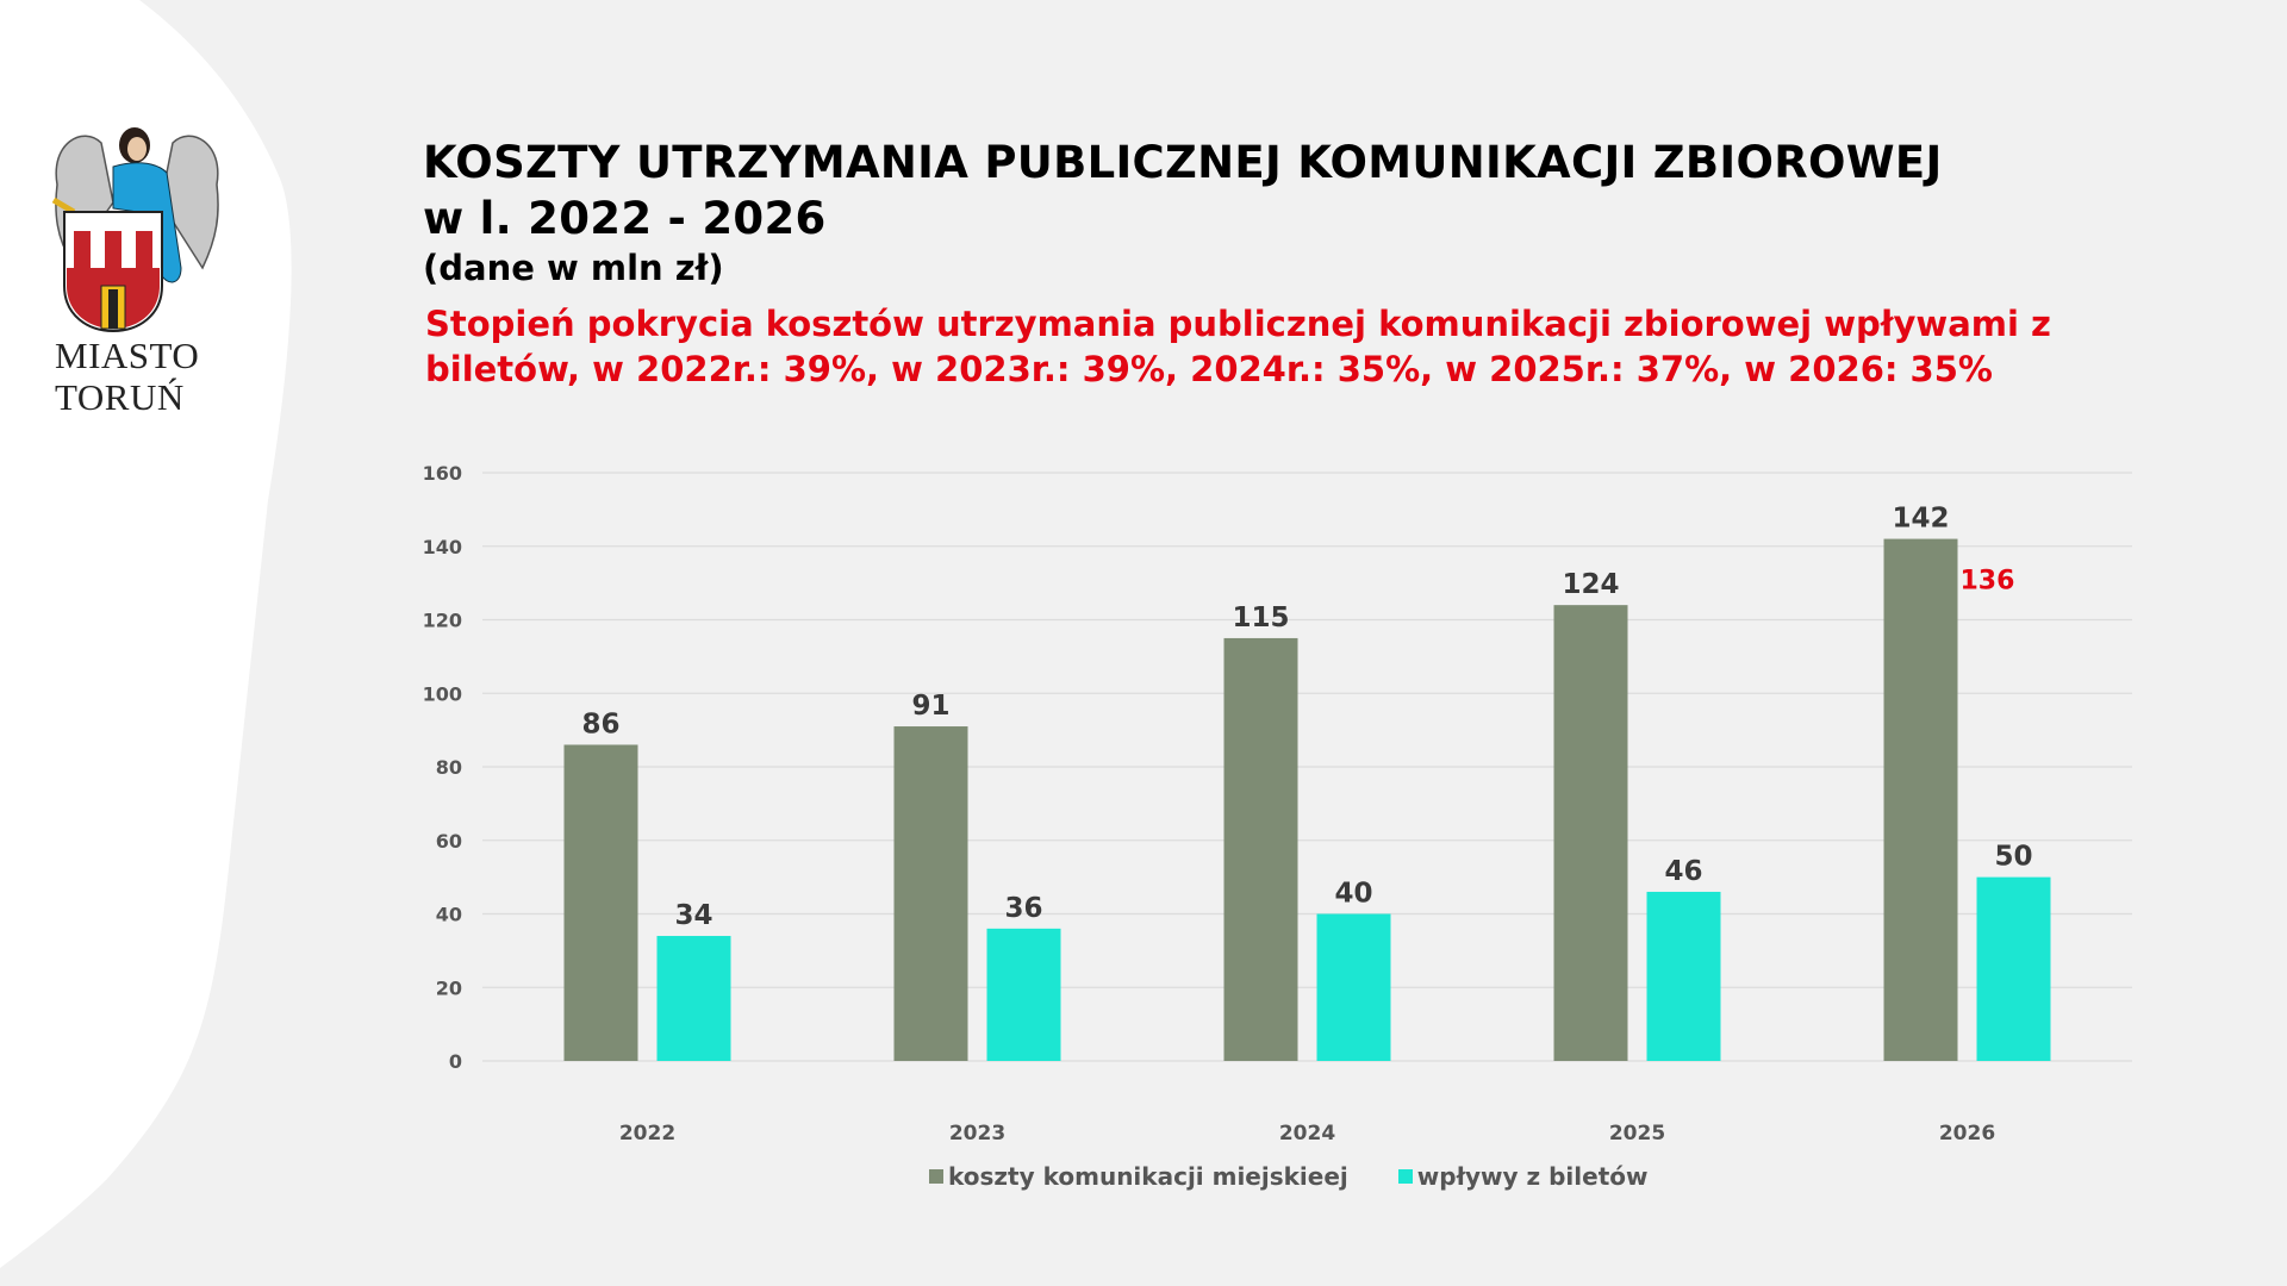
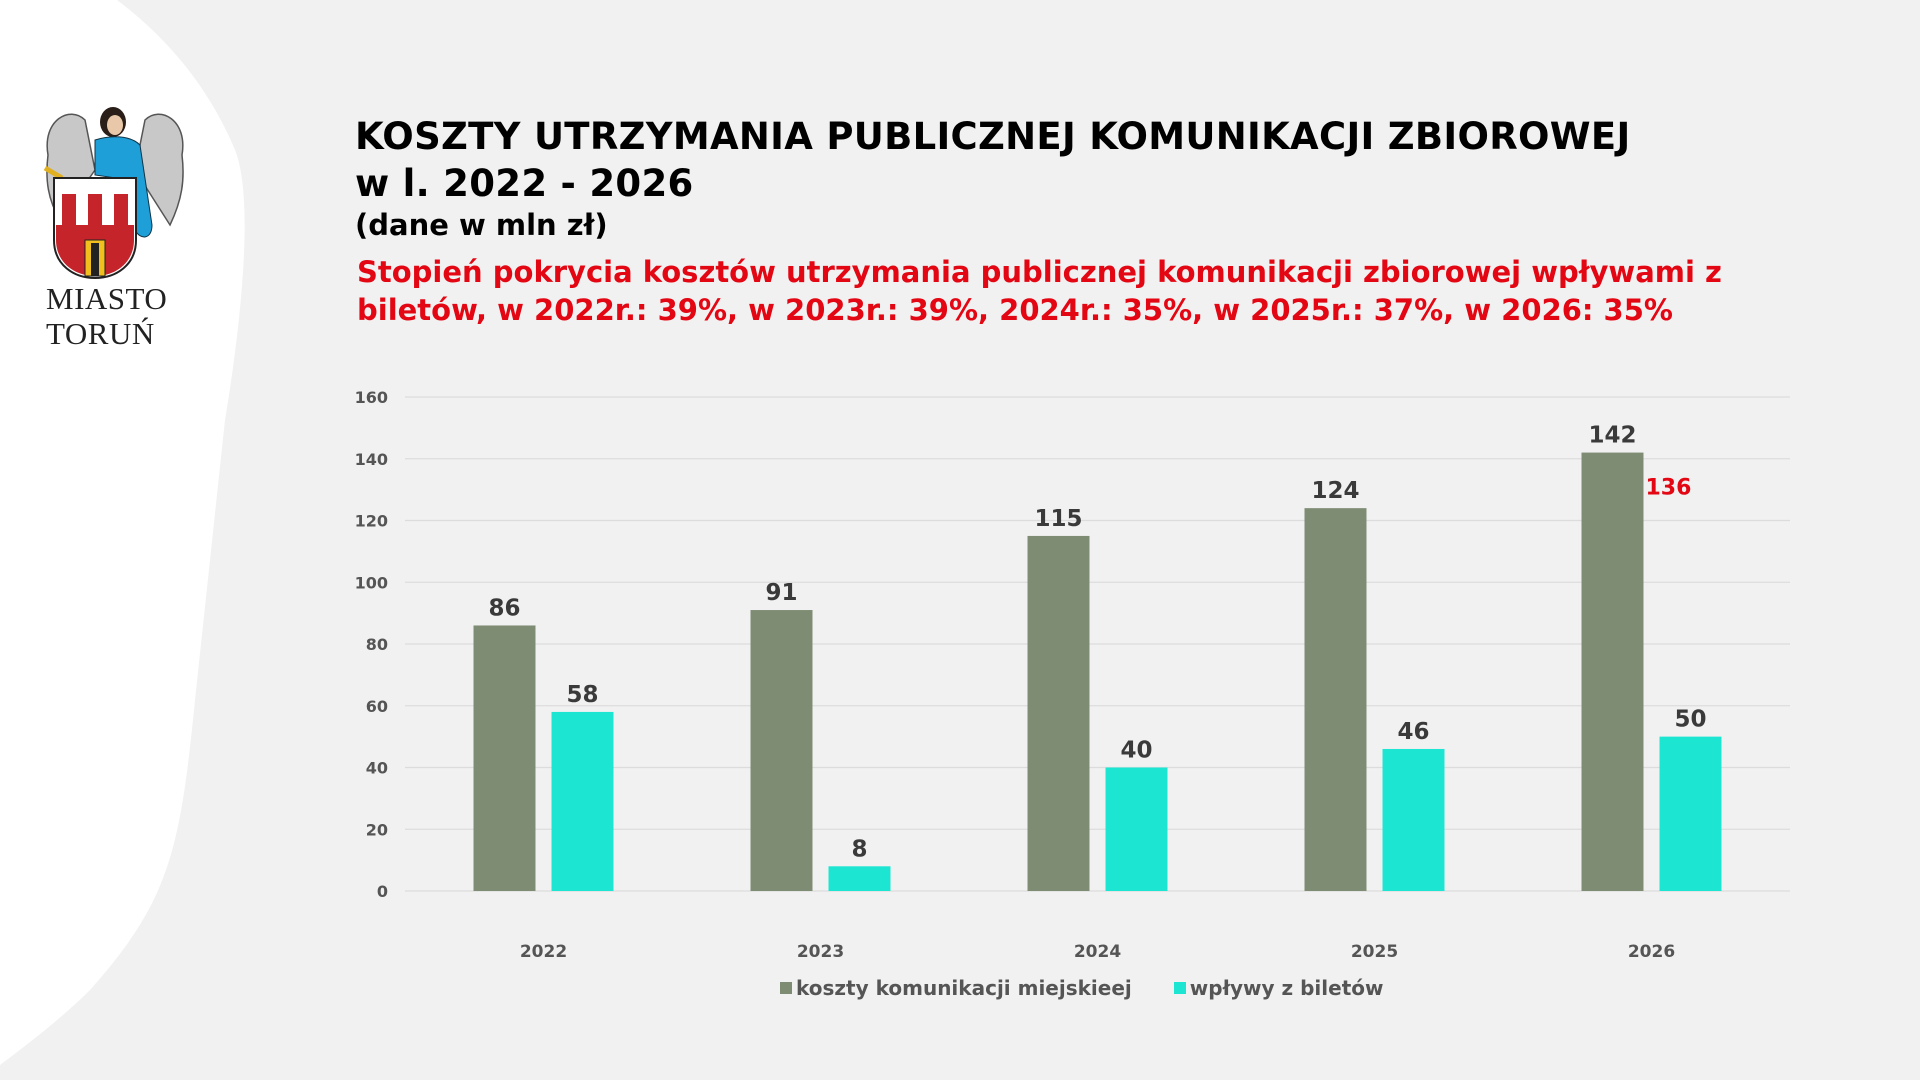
wpływy z biletów/2022: 34 -> 58
wpływy z biletów/2023: 36 -> 8
